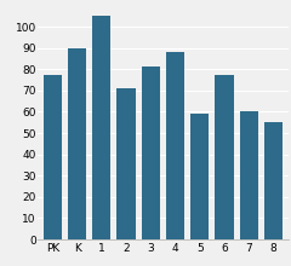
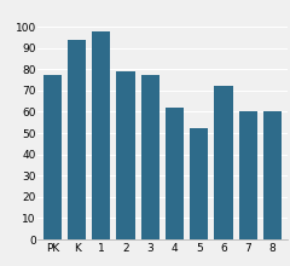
K: 90 -> 94
1: 105 -> 98
2: 71 -> 79
3: 81 -> 77
4: 88 -> 62
5: 59 -> 52
6: 77 -> 72
8: 55 -> 60
